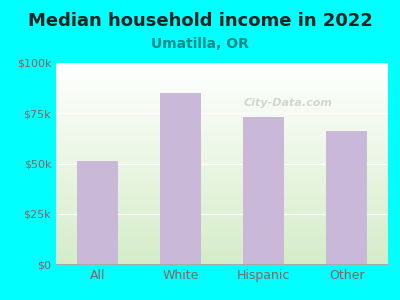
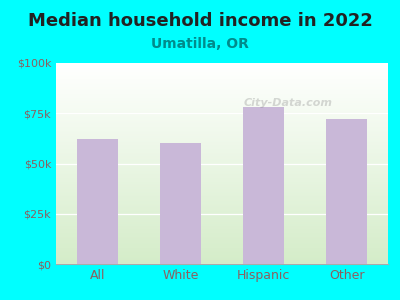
All: $51k -> $62k
White: $85k -> $60k
Hispanic: $73k -> $78k
Other: $66k -> $72k
